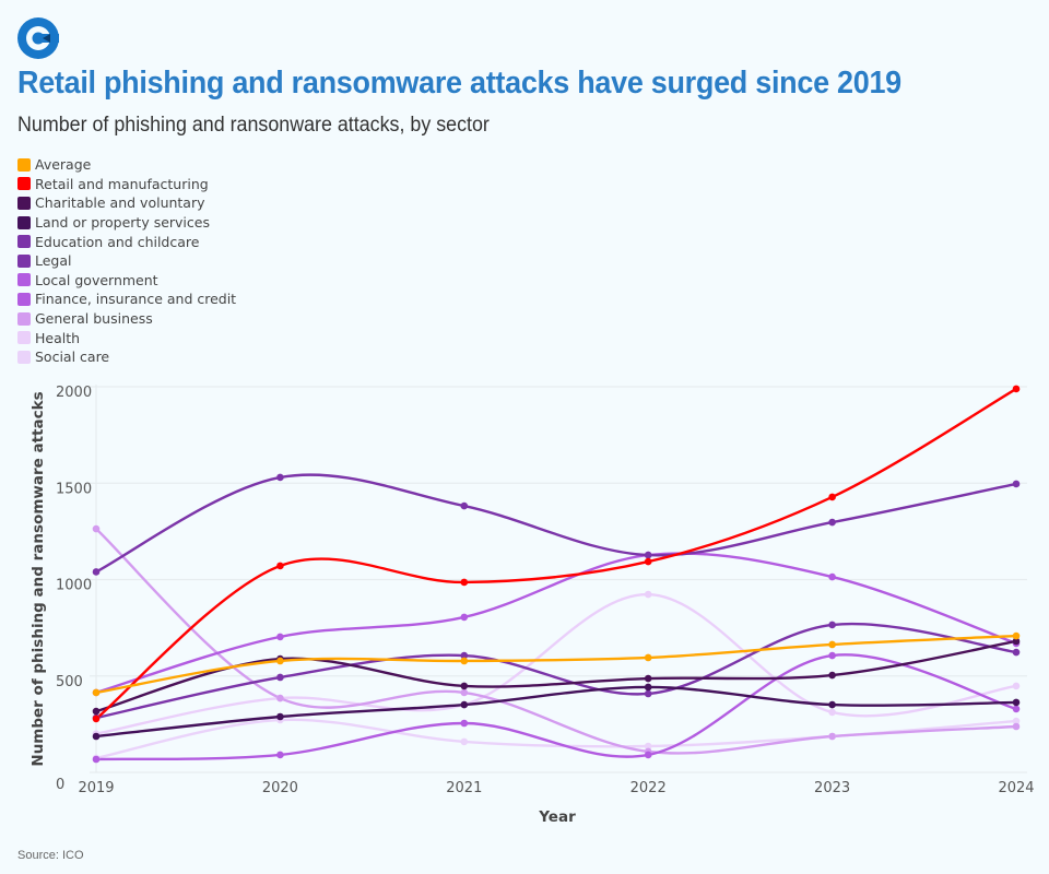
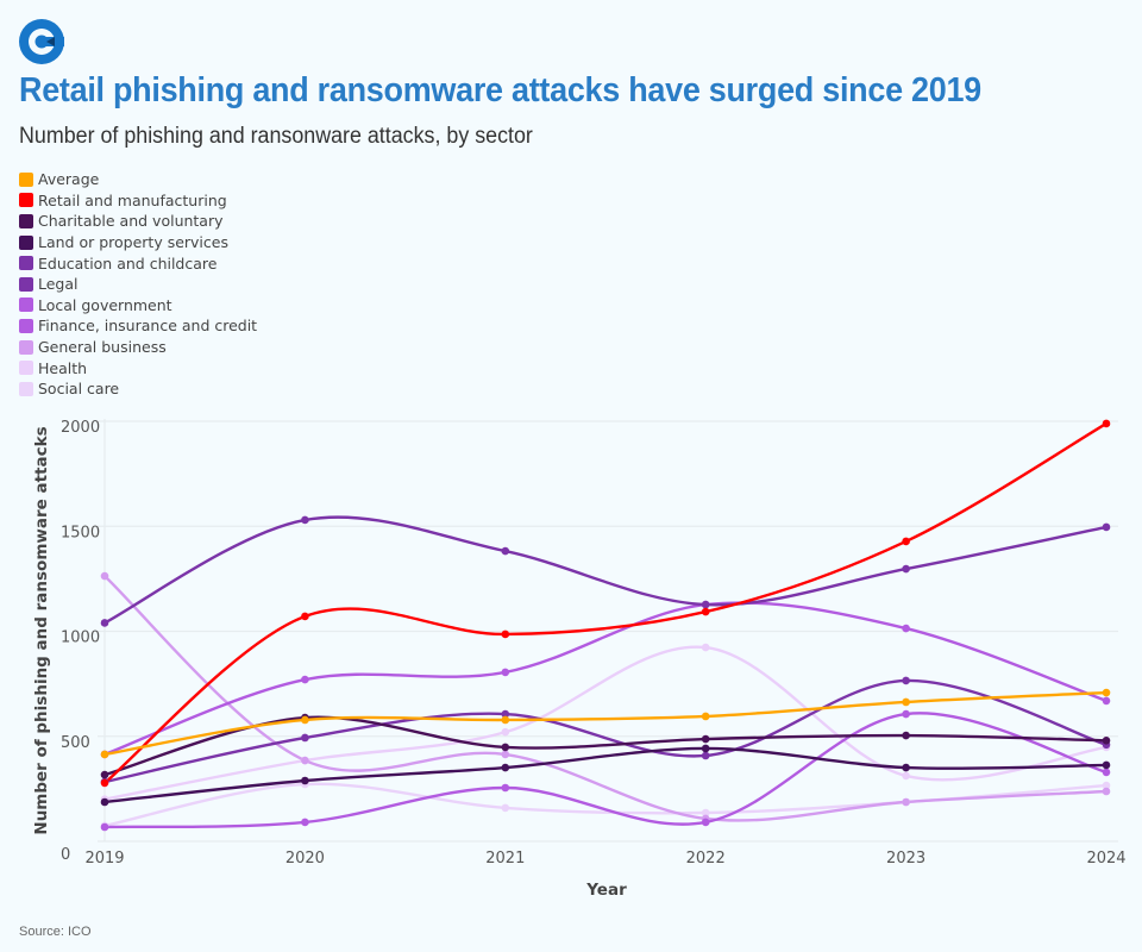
Finance, insurance and credit/2020: 700 -> 770
Health/2021: 350 -> 520
Charitable and voluntary/2024: 680 -> 480
Legal/2024: 620 -> 460
